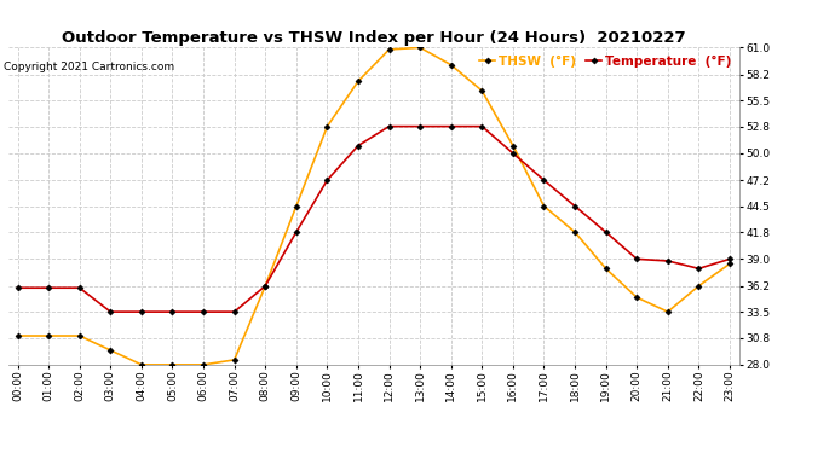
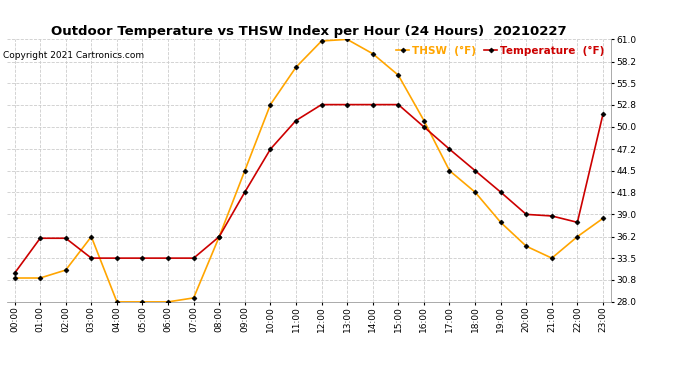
Temperature (°F)/00:00: 36.0 -> 31.6
THSW (°F)/02:00: 31.0 -> 32.0
THSW (°F)/03:00: 29.5 -> 36.2
Temperature (°F)/23:00: 39.0 -> 51.6
